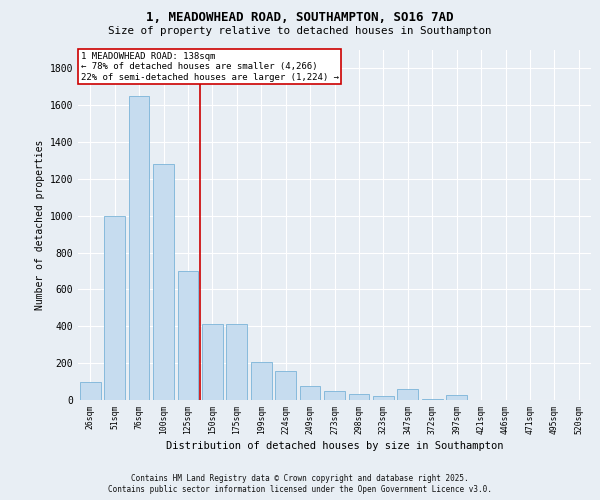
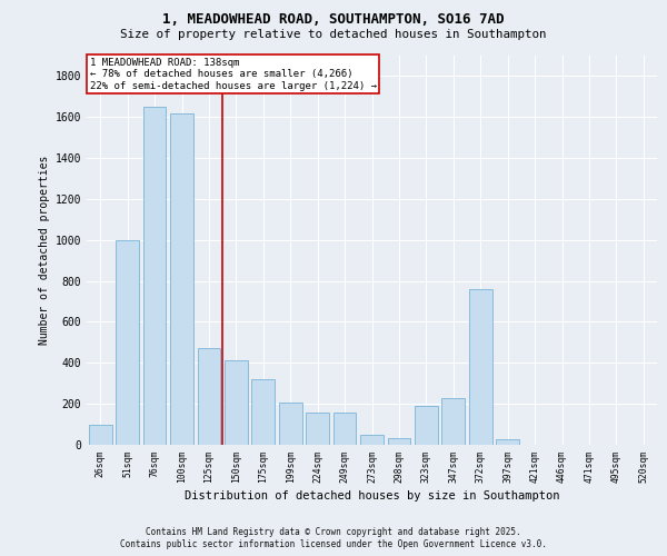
100sqm: 1280 -> 1620
125sqm: 700 -> 470
175sqm: 410 -> 320
249sqm: 80 -> 160
323sqm: 20 -> 190
347sqm: 60 -> 230
372sqm: 0 -> 760
